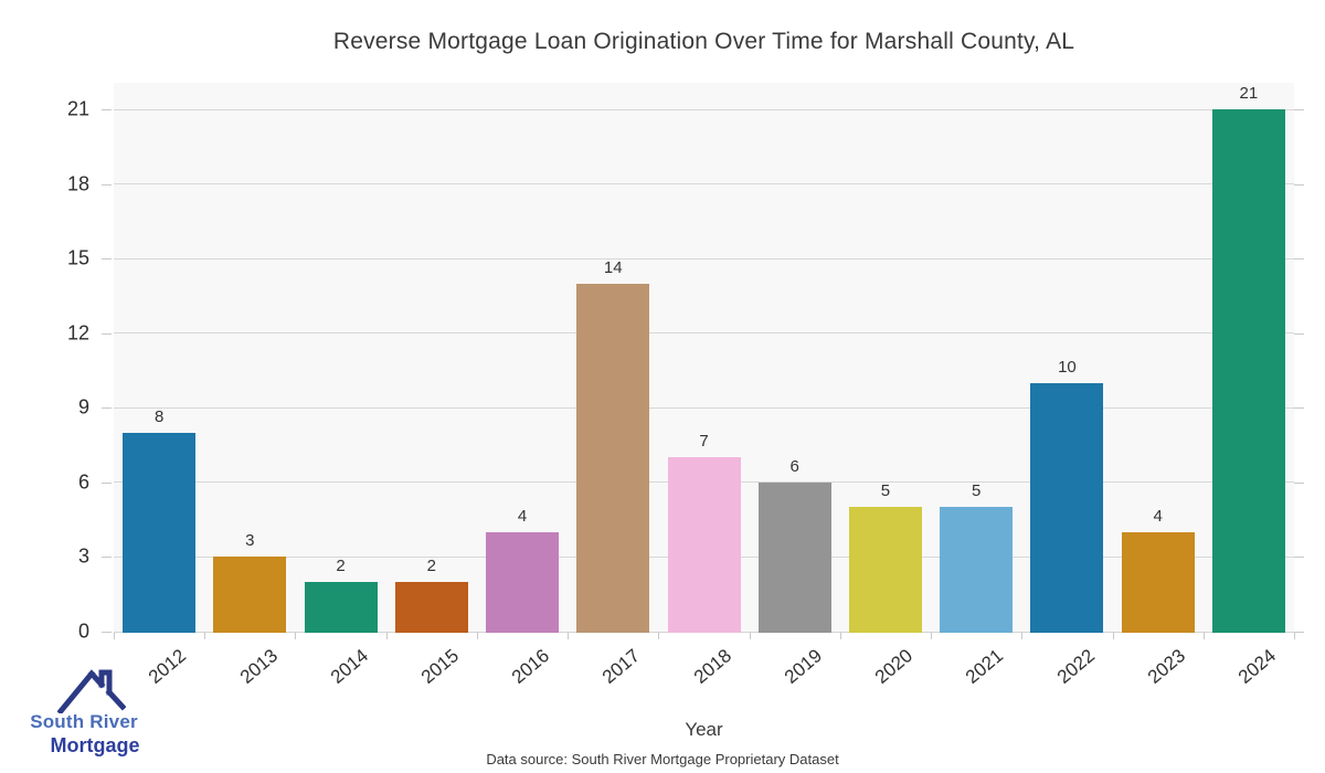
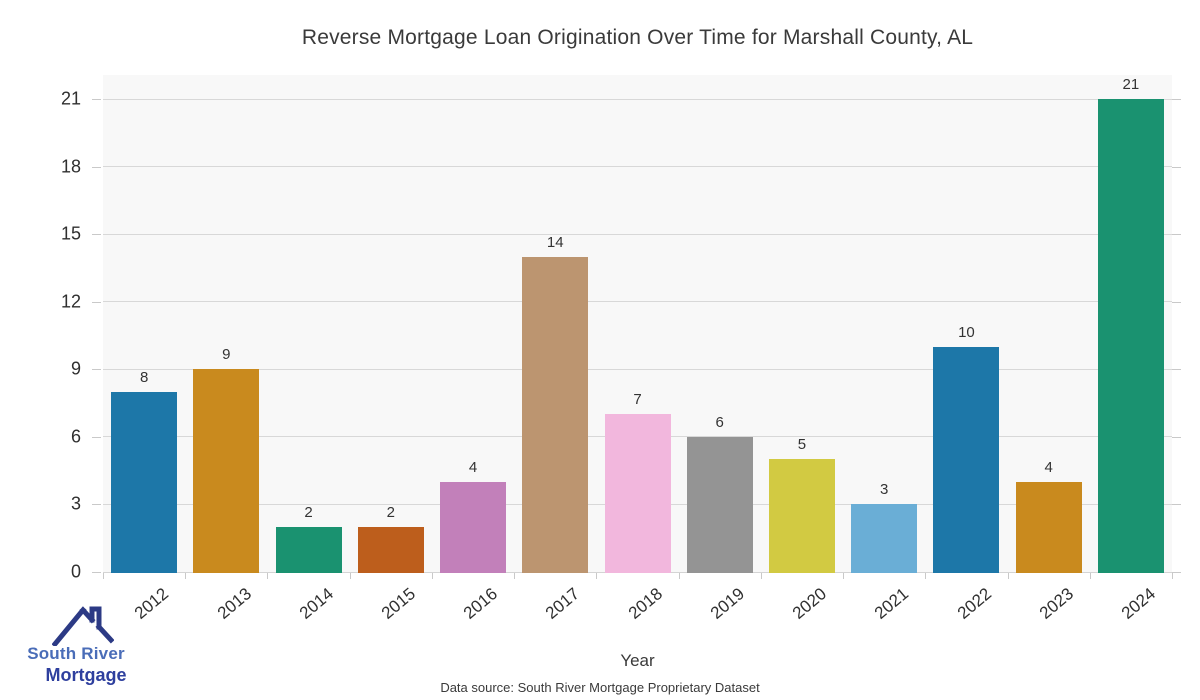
2013: 3 -> 9
2021: 5 -> 3
